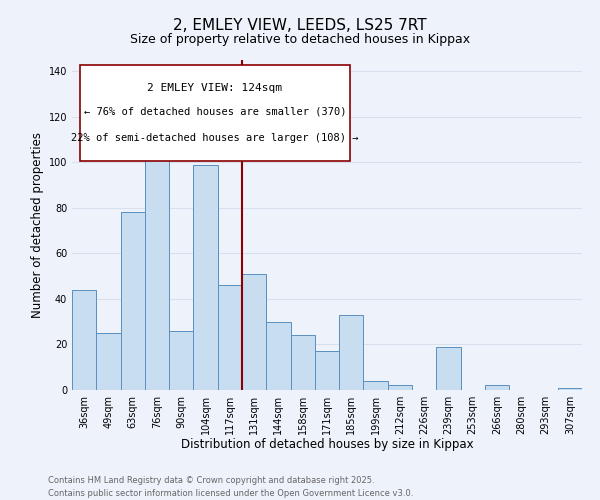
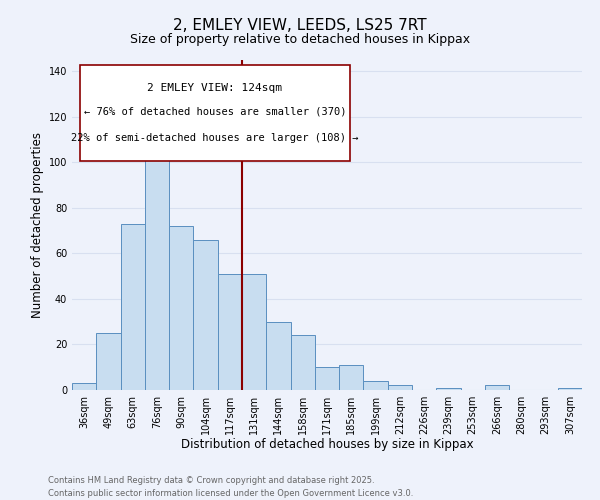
36sqm: 44 -> 3
63sqm: 78 -> 73
90sqm: 26 -> 72
104sqm: 99 -> 66
117sqm: 46 -> 51
171sqm: 17 -> 10
185sqm: 33 -> 11
239sqm: 19 -> 1
